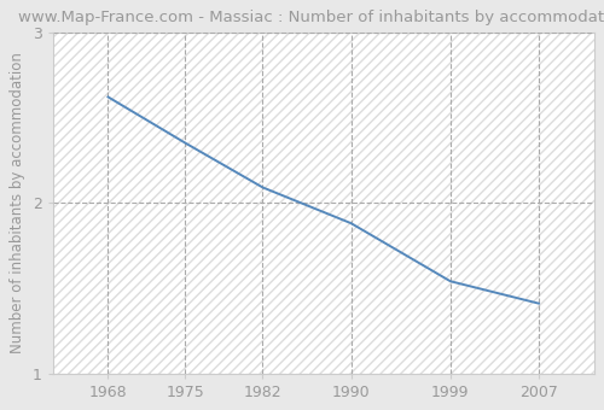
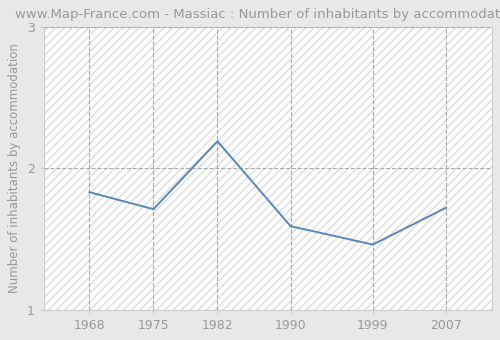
1968: 2.62 -> 1.83
1975: 2.35 -> 1.71
1982: 2.09 -> 2.19
1990: 1.88 -> 1.59
1999: 1.54 -> 1.46
2007: 1.41 -> 1.72
